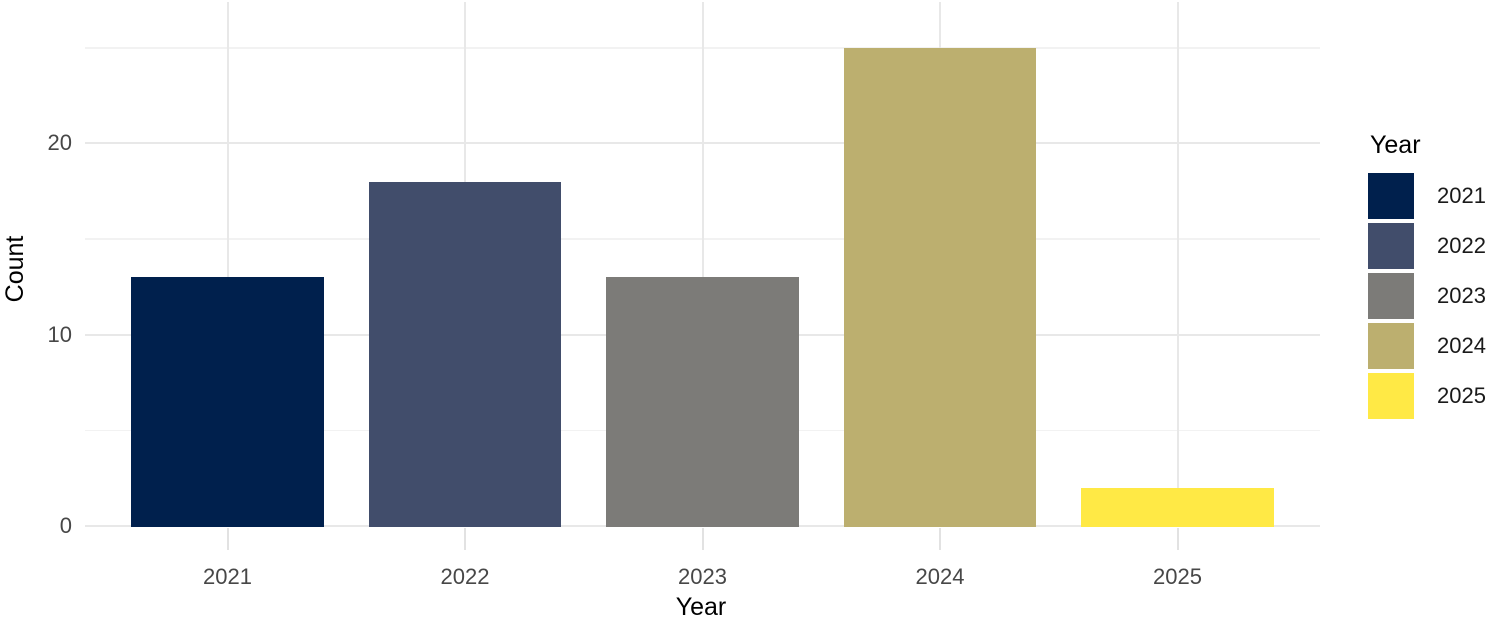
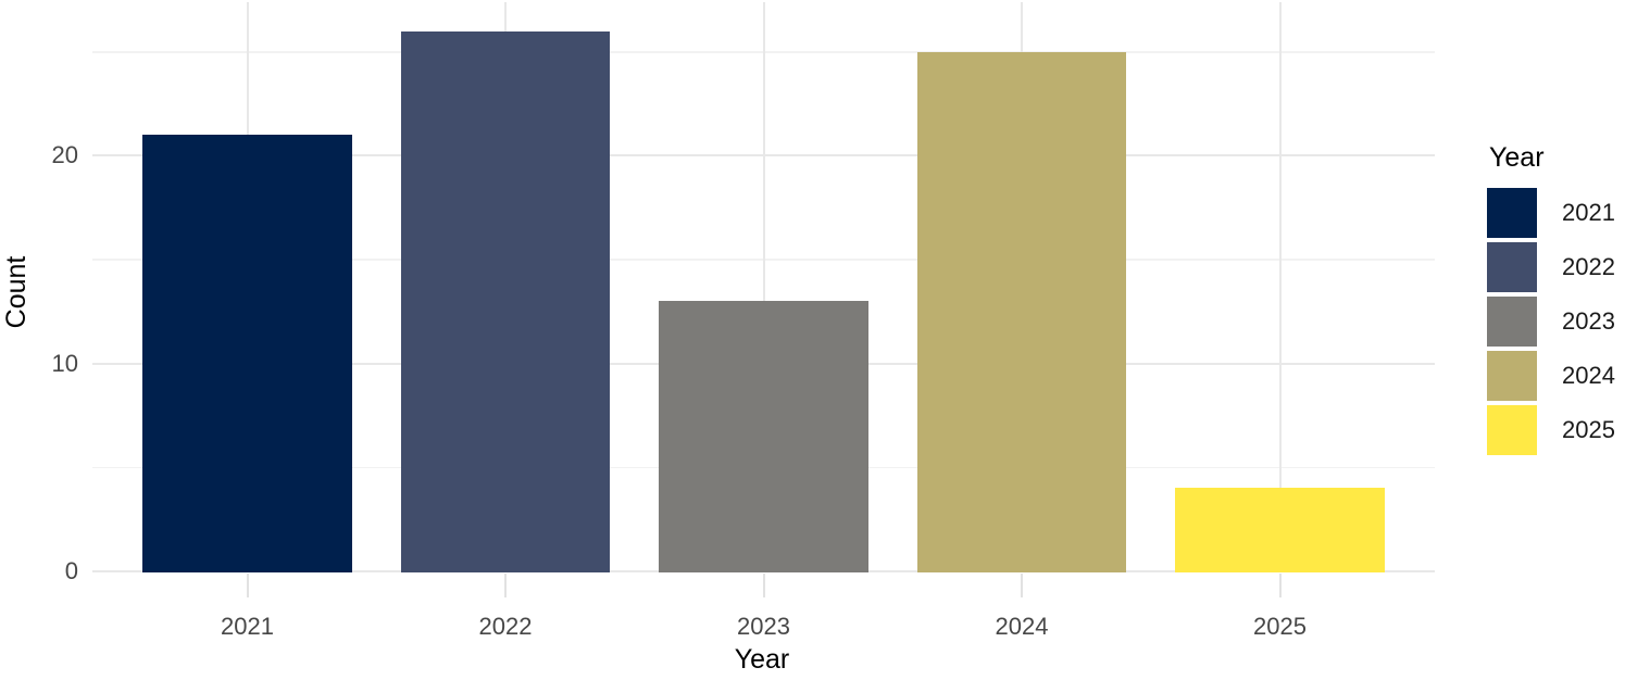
2021: 13 -> 21
2022: 18 -> 26
2025: 2 -> 4
